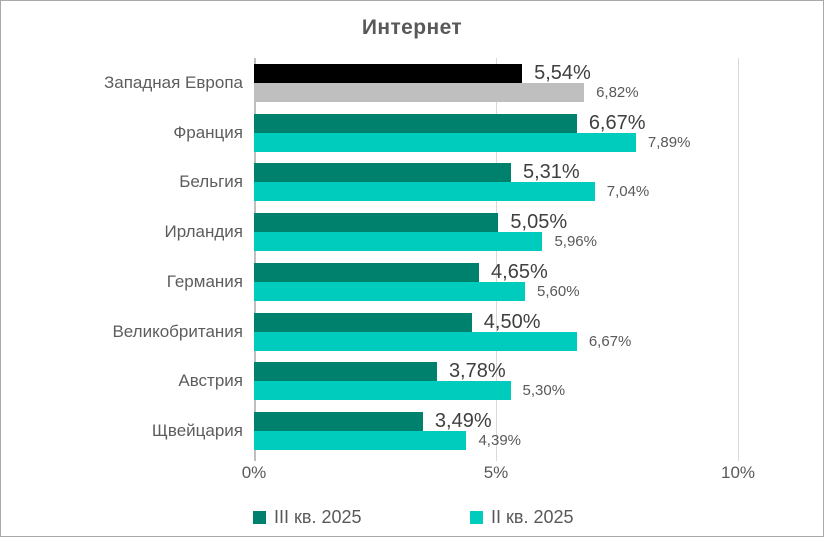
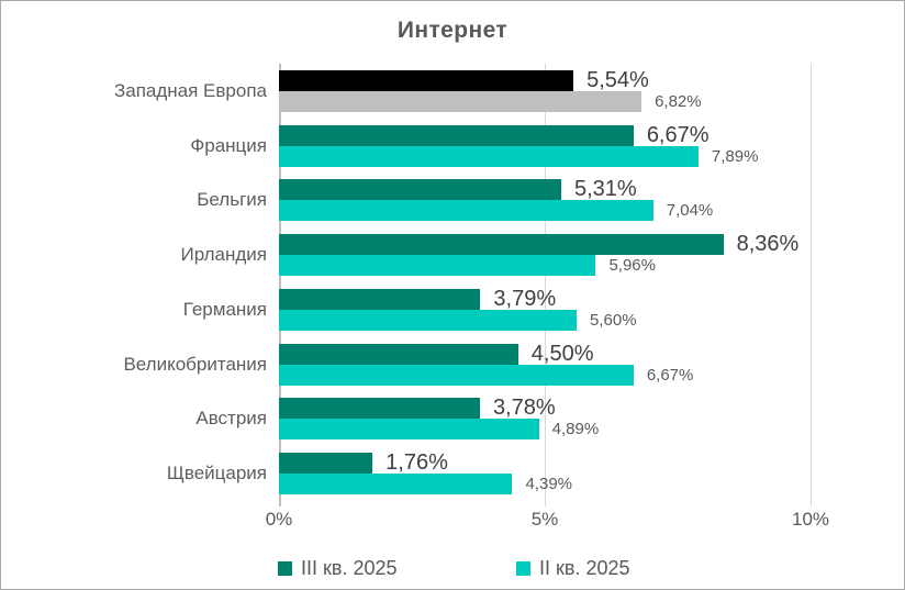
III кв. 2025/Ирландия: 5,05% -> 8,36%
III кв. 2025/Германия: 4,65% -> 3,79%
II кв. 2025/Австрия: 5,30% -> 4,89%
III кв. 2025/Щвейцария: 3,49% -> 1,76%
